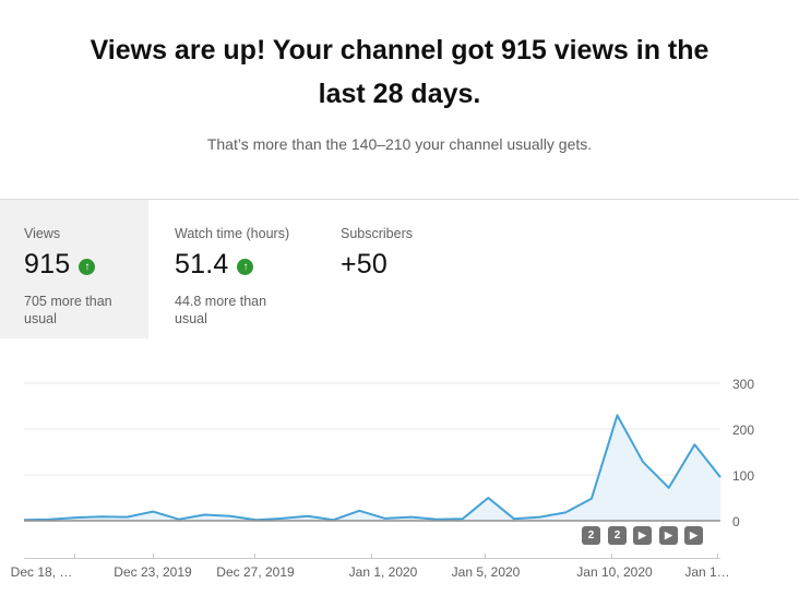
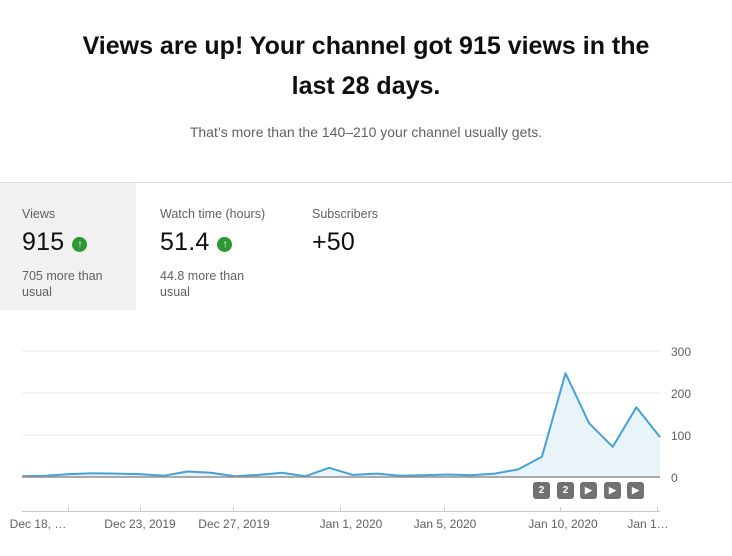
Dec 23, 2019: 20 -> 10
Jan 5, 2020: 50 -> 10
Jan 10, 2020: 230 -> 250
